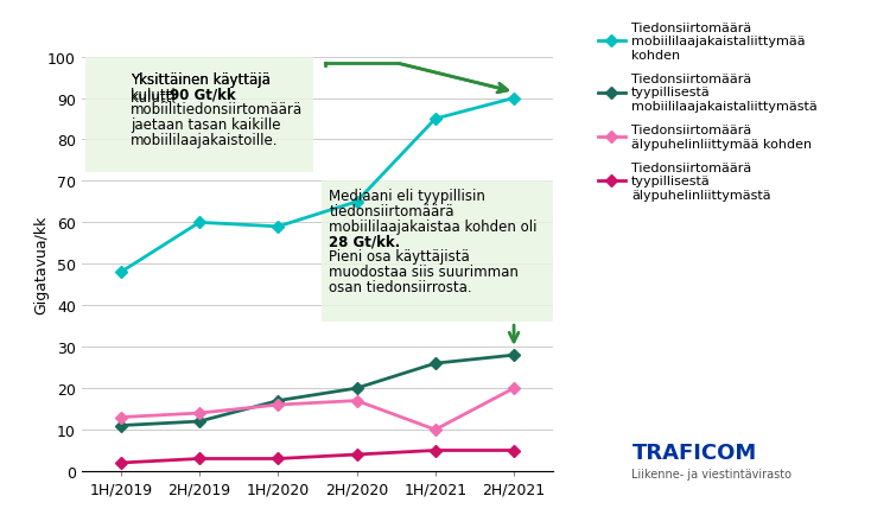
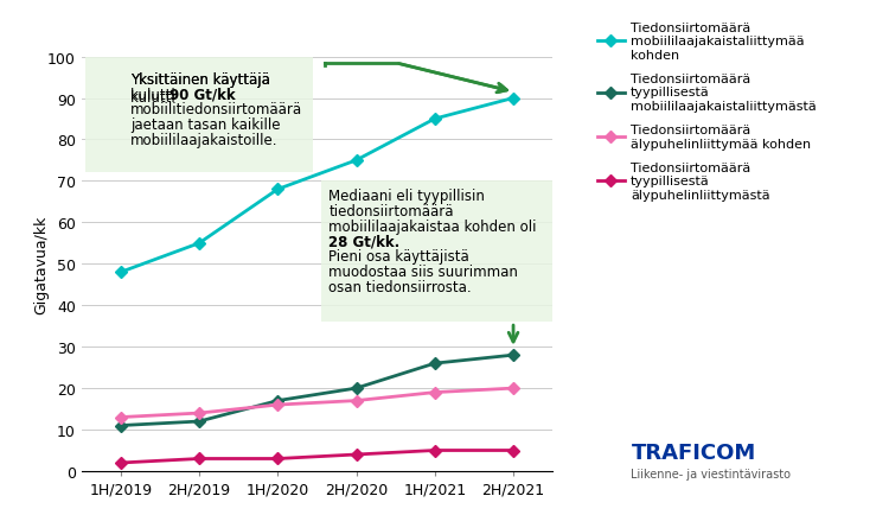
Tiedonsiirtomäärä mobiililaajakaistaliittymää kohden/2H/2019: 60 -> 55
Tiedonsiirtomäärä mobiililaajakaistaliittymää kohden/1H/2020: 59 -> 68
Tiedonsiirtomäärä mobiililaajakaistaliittymää kohden/2H/2020: 65 -> 75
Tiedonsiirtomäärä älypuhelinliittymää kohden/1H/2021: 10 -> 19
